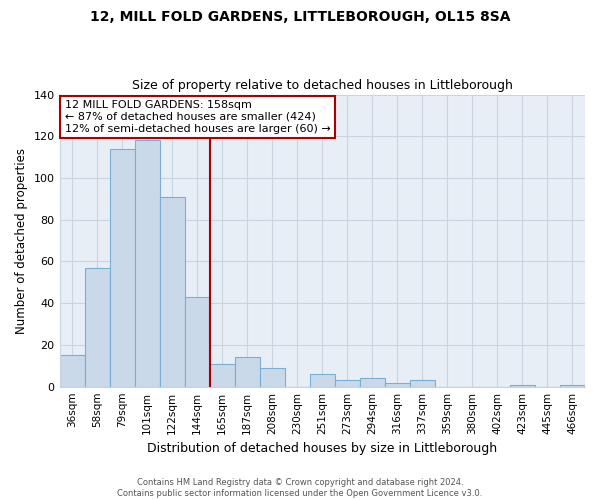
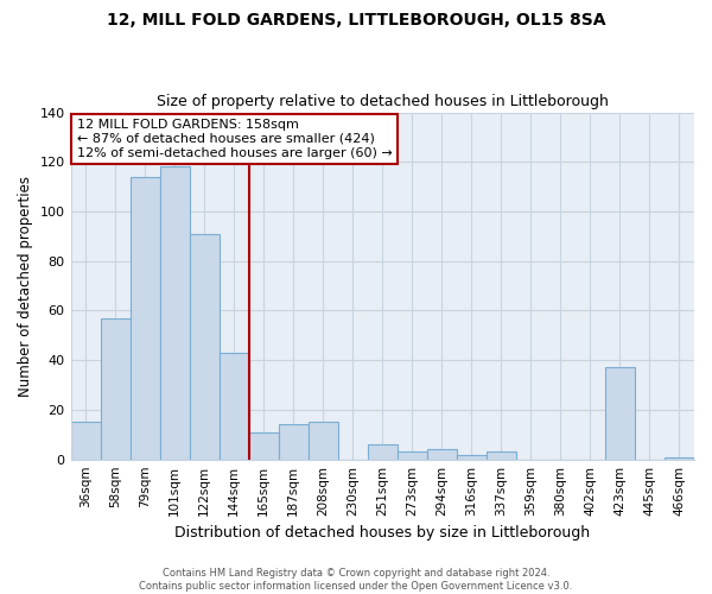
208sqm: 9 -> 15
423sqm: 1 -> 37
